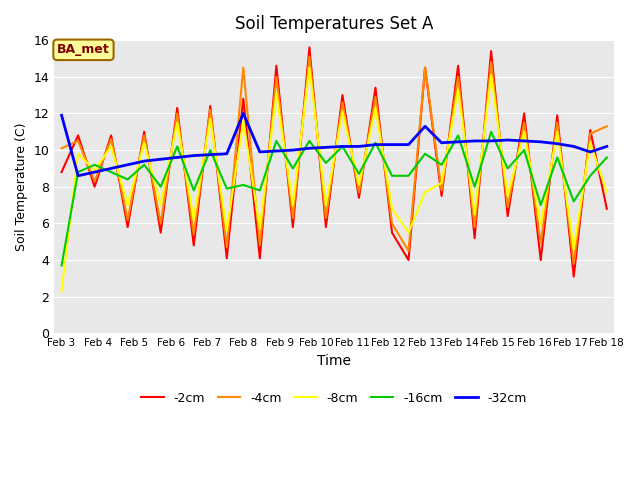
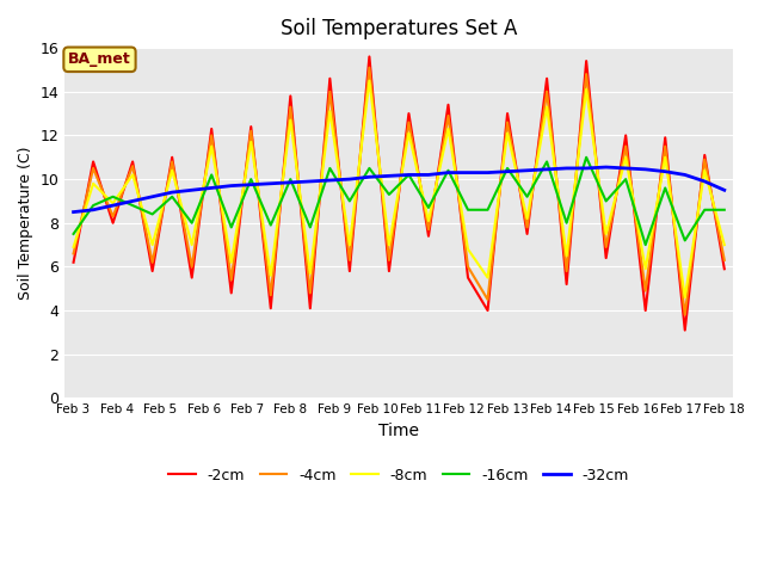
-2cm/Feb 3: 8.8 -> 6.2
-4cm/Feb 3: 10.1 -> 6.6
-8cm/Feb 3: 2.3 -> 6.9
-16cm/Feb 3: 3.7 -> 7.5
-32cm/Feb 3: 11.9 -> 8.5
-2cm/Feb 8: 12.8 -> 13.8
-4cm/Feb 8: 14.5 -> 13.3
-8cm/Feb 8: 11.6 -> 12.7
-16cm/Feb 8: 8.1 -> 10.0
-32cm/Feb 8: 12.0 -> 9.8
-2cm/Feb 13: 14.5 -> 13.0
-4cm/Feb 13: 14.5 -> 12.6
-8cm/Feb 13: 7.7 -> 12.1
-16cm/Feb 13: 9.8 -> 10.5
-32cm/Feb 13: 11.3 -> 10.3
-2cm/Feb 18: 6.8 -> 5.9
-4cm/Feb 18: 11.3 -> 6.3
-8cm/Feb 18: 7.7 -> 7.0
-16cm/Feb 18: 9.6 -> 8.6
-32cm/Feb 18: 10.2 -> 9.5
